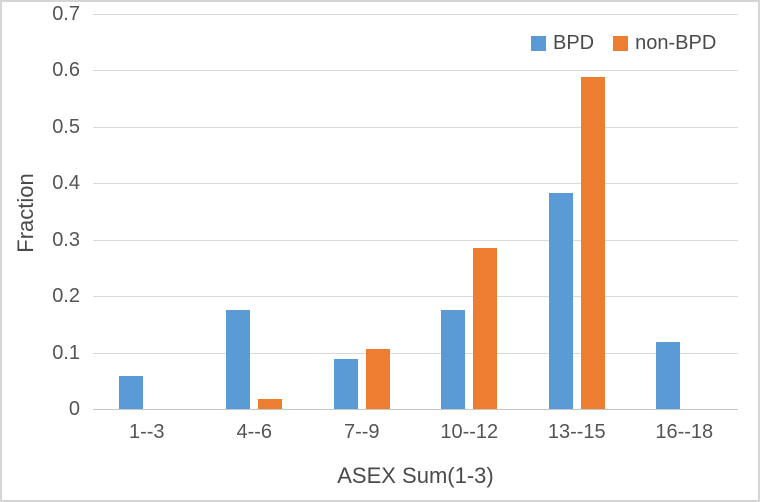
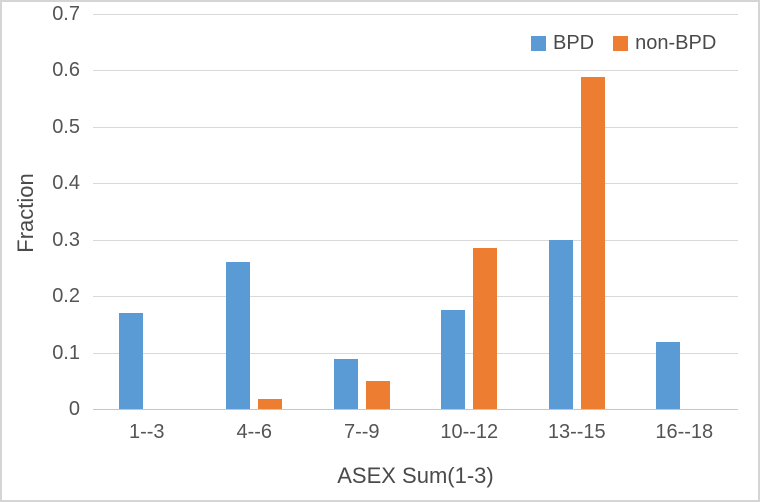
BPD/1--3: 0.06 -> 0.17
BPD/4--6: 0.18 -> 0.26
non-BPD/7--9: 0.11 -> 0.05
BPD/13--15: 0.38 -> 0.30
